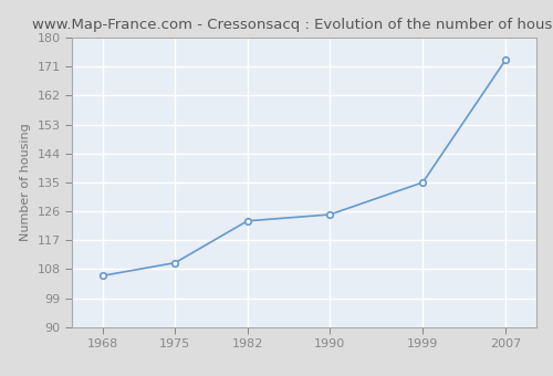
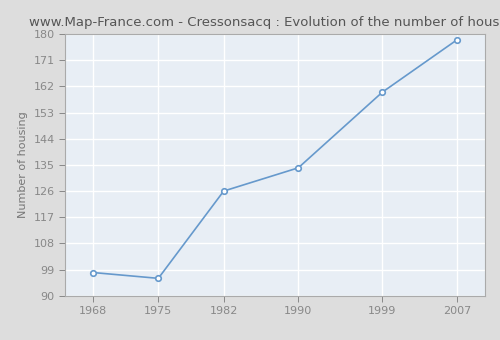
1968: 106 -> 98
1975: 110 -> 96
1982: 123 -> 126
1990: 125 -> 134
1999: 135 -> 160
2007: 173 -> 178
